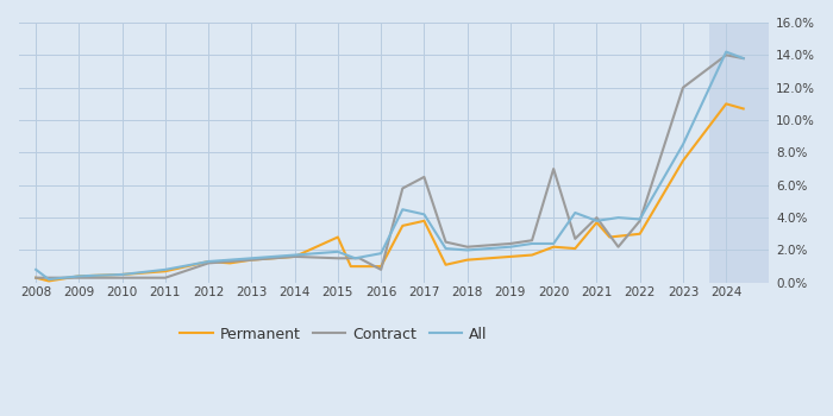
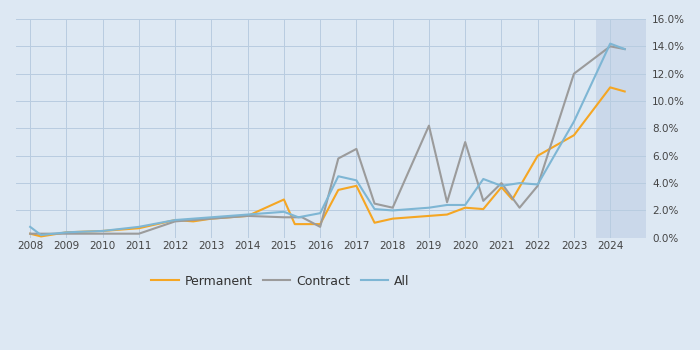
Contract/2019: 2.4% -> 8.2%
Permanent/2022: 3.0% -> 6.0%
